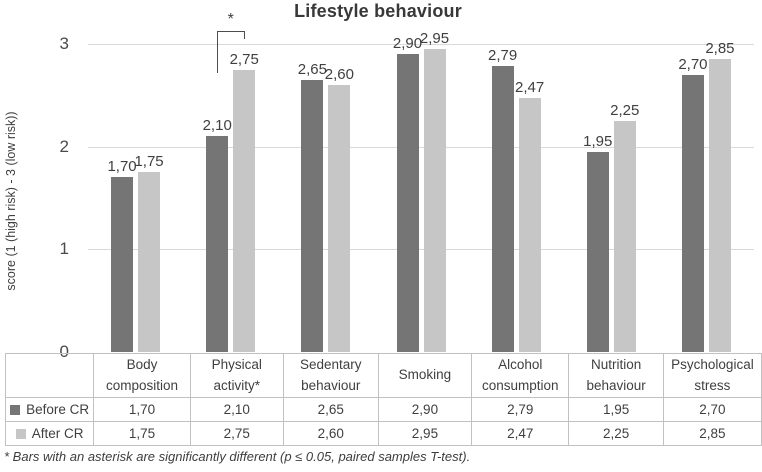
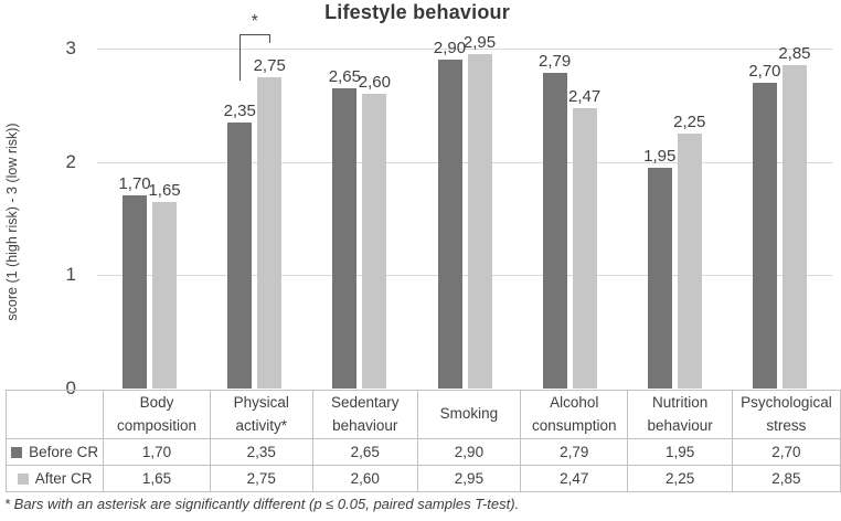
After CR/Body composition: 1,75 -> 1,65
Before CR/Physical activity*: 2,10 -> 2,35
